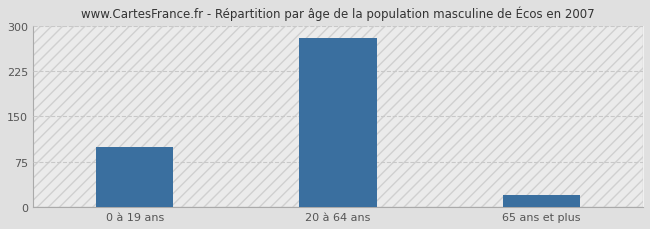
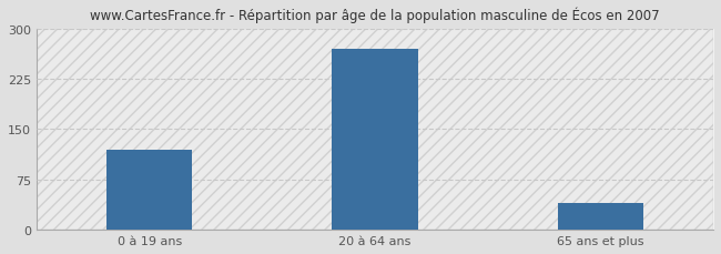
0 à 19 ans: 100 -> 120
20 à 64 ans: 280 -> 270
65 ans et plus: 20 -> 40
